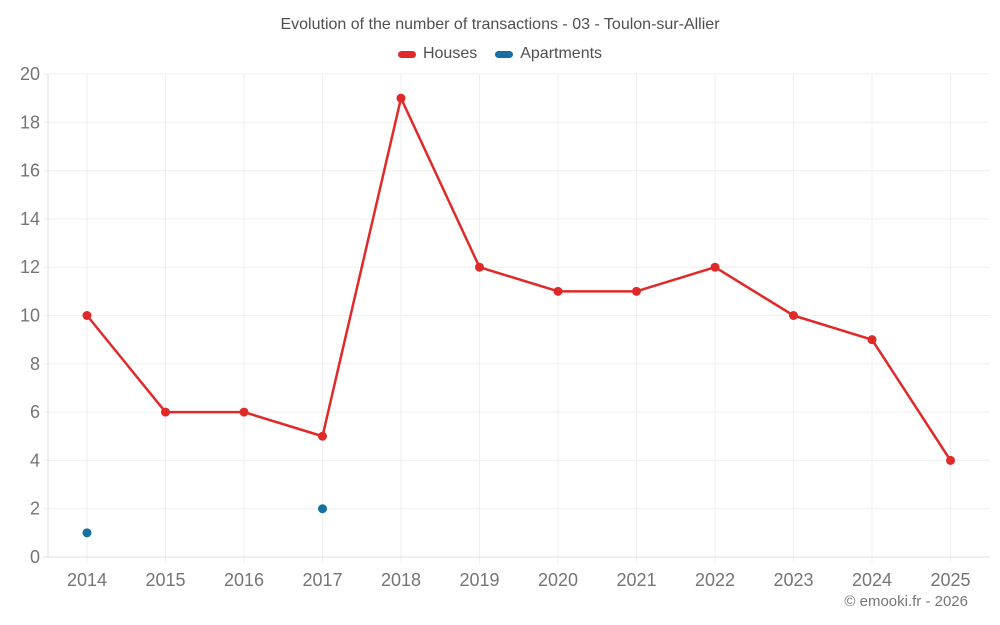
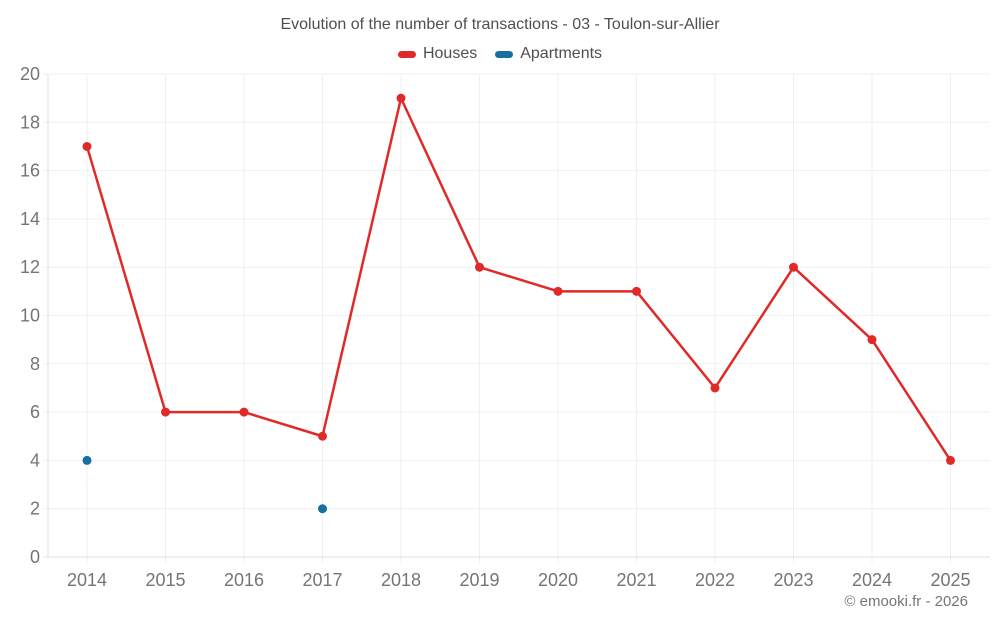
Houses/2014: 10 -> 17
Apartments/2014: 1 -> 4
Houses/2022: 12 -> 7
Houses/2023: 10 -> 12
